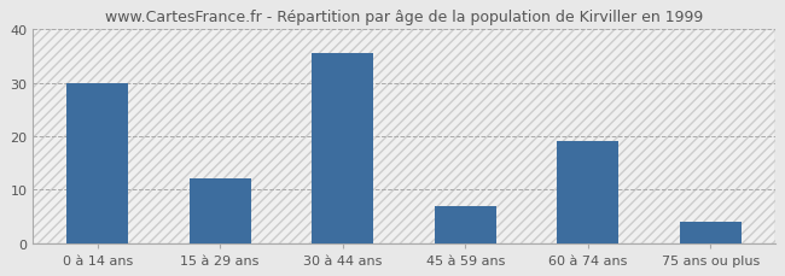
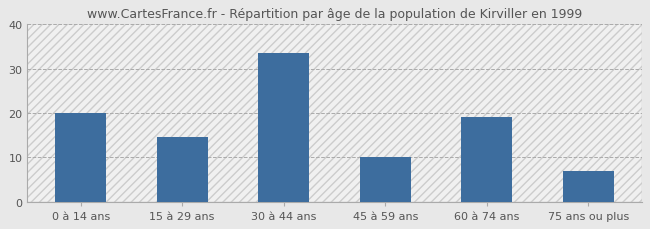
0 à 14 ans: 30.0 -> 20.0
15 à 29 ans: 12.0 -> 14.5
30 à 44 ans: 35.5 -> 33.5
45 à 59 ans: 7.0 -> 10.0
75 ans ou plus: 4.0 -> 7.0
